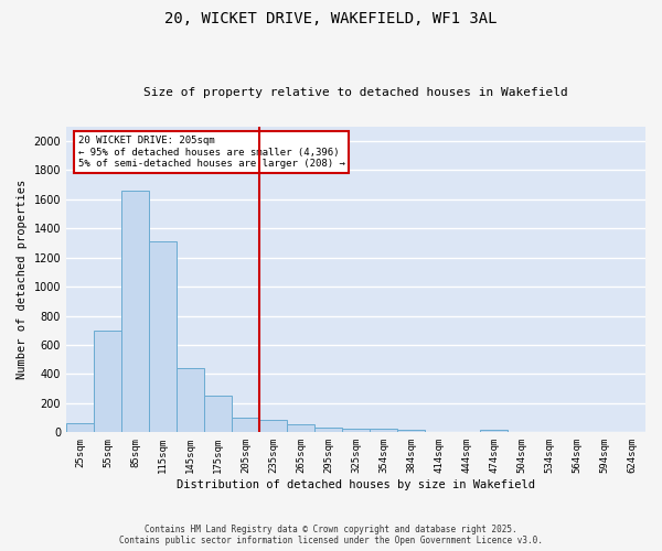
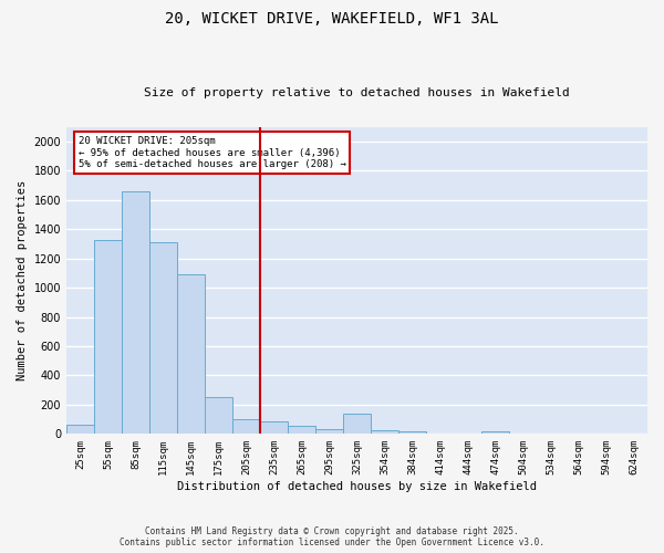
55sqm: 700 -> 1330
145sqm: 440 -> 1090
325sqm: 20 -> 140
